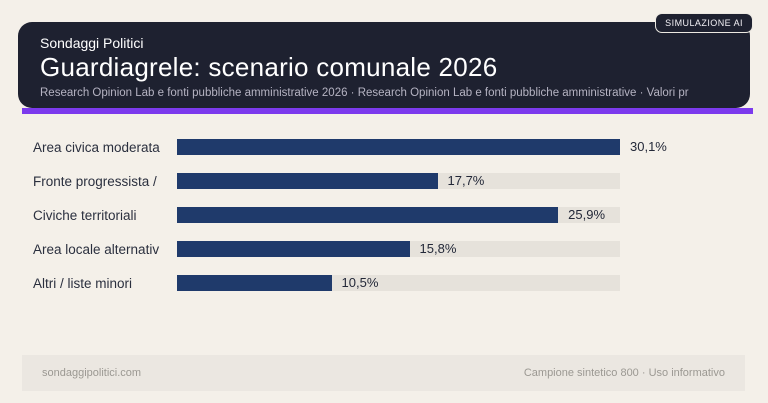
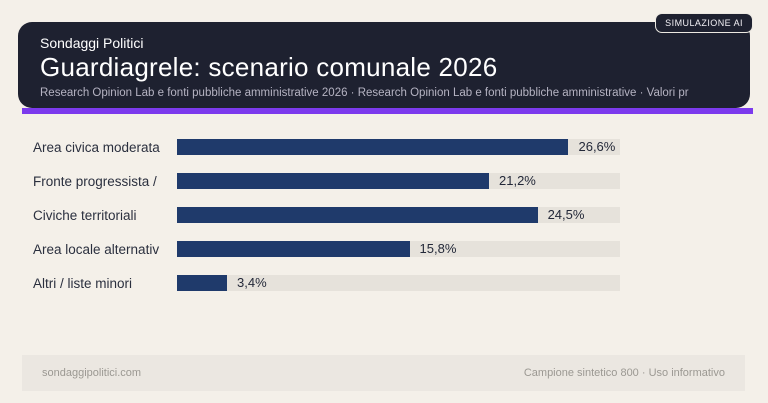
Area civica moderata: 30,1% -> 26,6%
Fronte progressista /: 17,7% -> 21,2%
Civiche territoriali: 25,9% -> 24,5%
Altri / liste minori: 10,5% -> 3,4%
